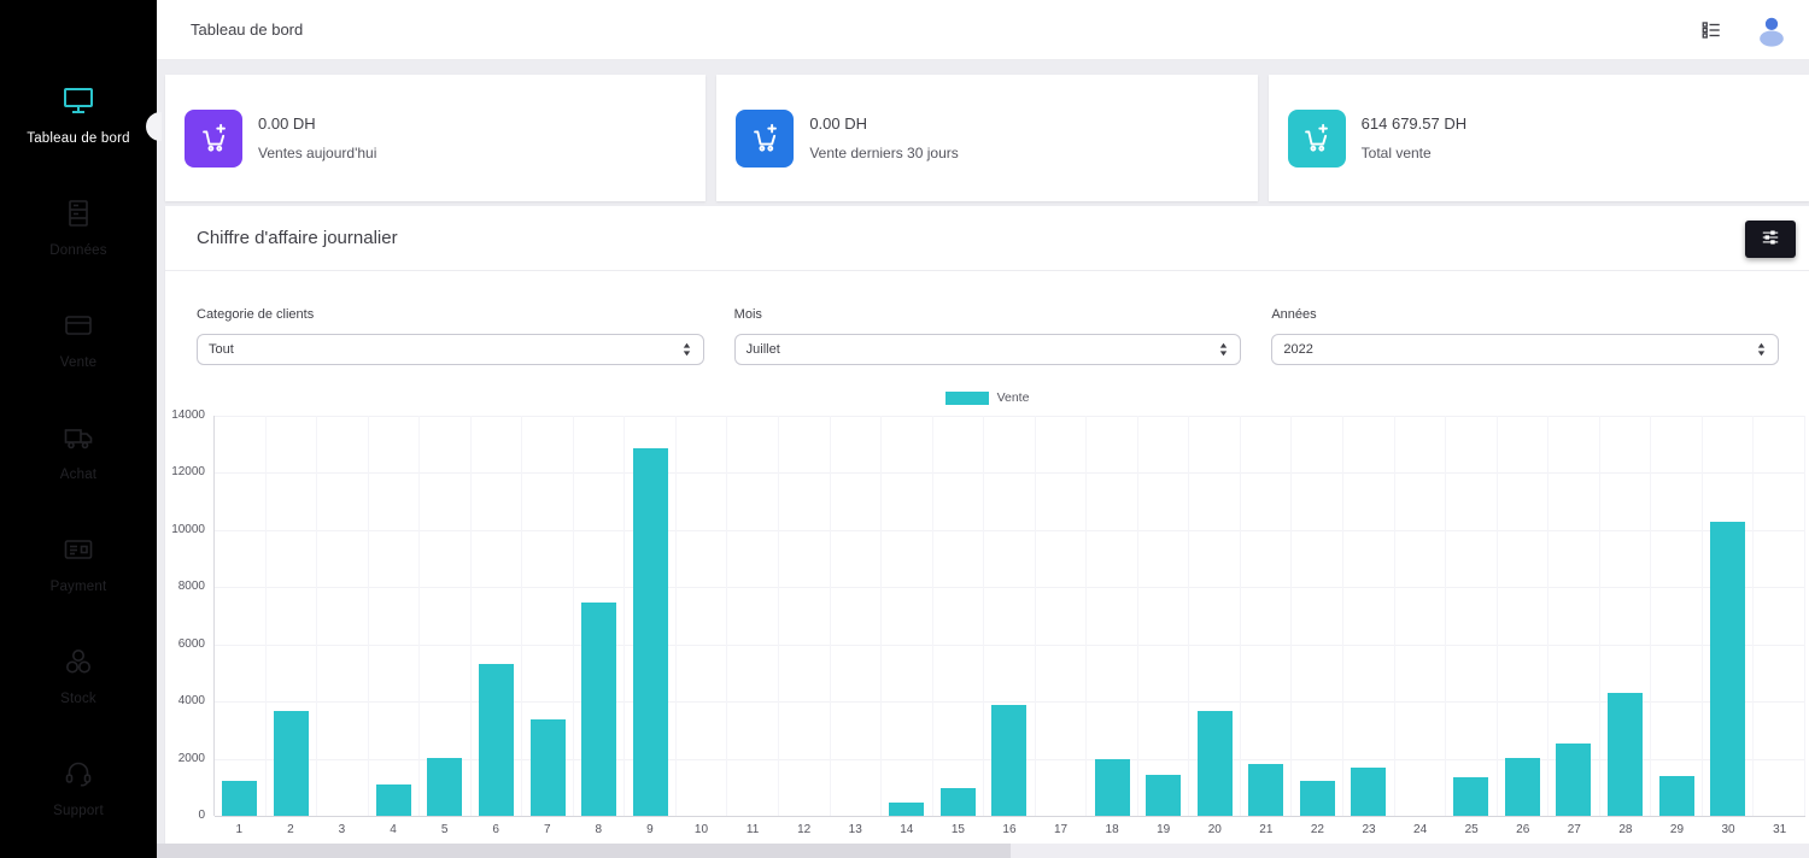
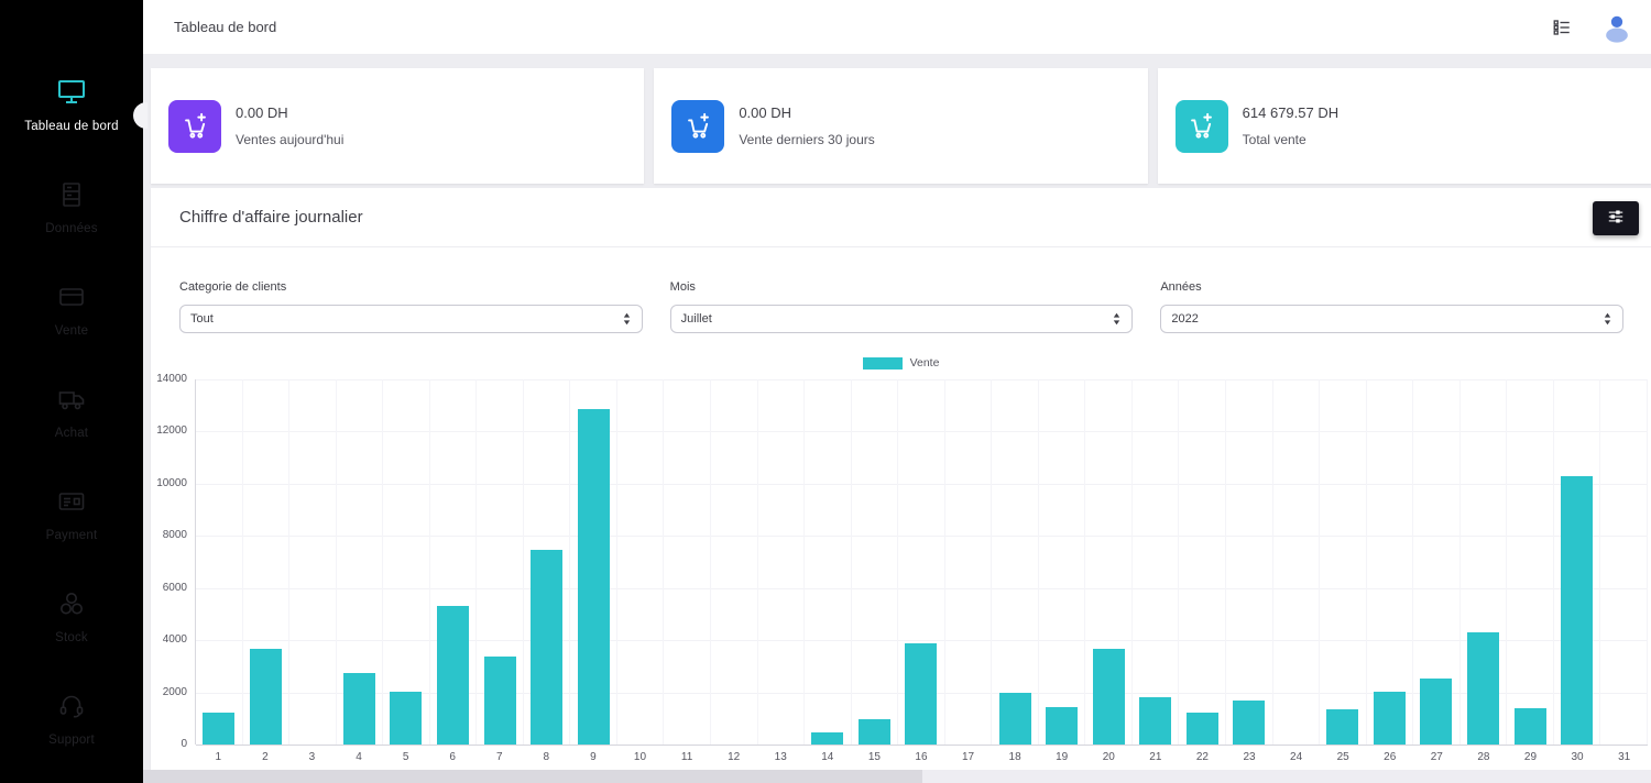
4: 1100 -> 2800
